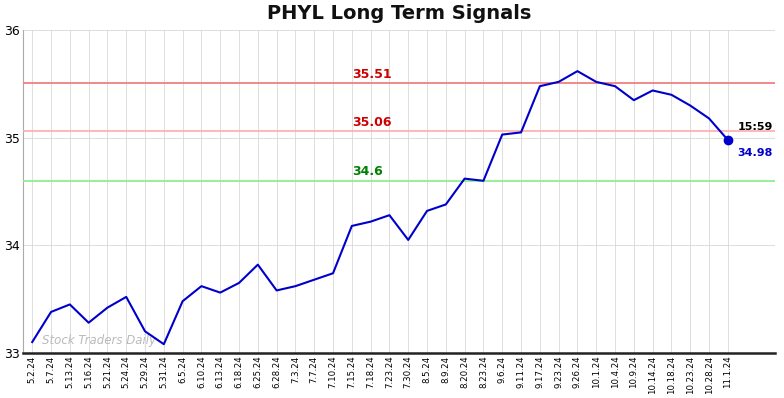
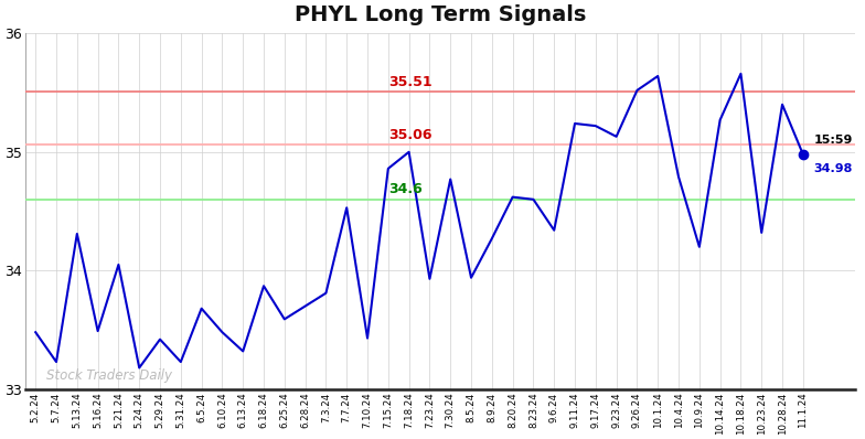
5.2.24: 33.10 -> 33.48
5.7.24: 33.38 -> 33.23
5.13.24: 33.45 -> 34.31
5.16.24: 33.28 -> 33.49
5.21.24: 33.42 -> 34.05
5.24.24: 33.52 -> 33.18
5.29.24: 33.20 -> 33.42
5.31.24: 33.08 -> 33.23
6.5.24: 33.48 -> 33.68
6.10.24: 33.62 -> 33.48
6.13.24: 33.56 -> 33.32
6.18.24: 33.65 -> 33.87
6.25.24: 33.82 -> 33.59
6.28.24: 33.58 -> 33.70
7.3.24: 33.62 -> 33.81
7.7.24: 33.68 -> 34.53
7.10.24: 33.74 -> 33.43
7.15.24: 34.18 -> 34.86
7.18.24: 34.22 -> 35.00
7.23.24: 34.28 -> 33.93
7.30.24: 34.05 -> 34.77
8.5.24: 34.32 -> 33.94
8.9.24: 34.38 -> 34.27
9.6.24: 35.03 -> 34.34
9.11.24: 35.05 -> 35.24
9.17.24: 35.48 -> 35.22
9.23.24: 35.52 -> 35.13
9.26.24: 35.62 -> 35.52
10.1.24: 35.52 -> 35.64
10.4.24: 35.48 -> 34.79
10.9.24: 35.35 -> 34.20
10.14.24: 35.44 -> 35.27
10.18.24: 35.40 -> 35.66
10.23.24: 35.30 -> 34.32
10.28.24: 35.18 -> 35.40
